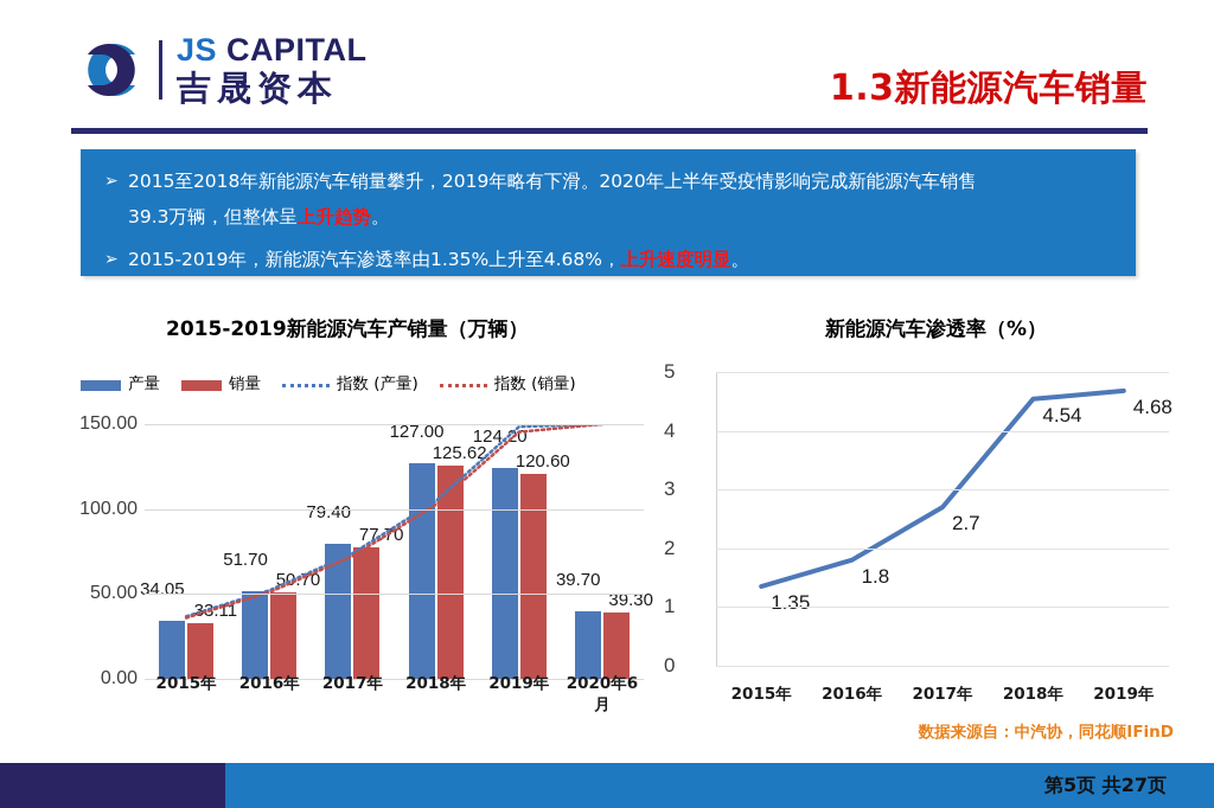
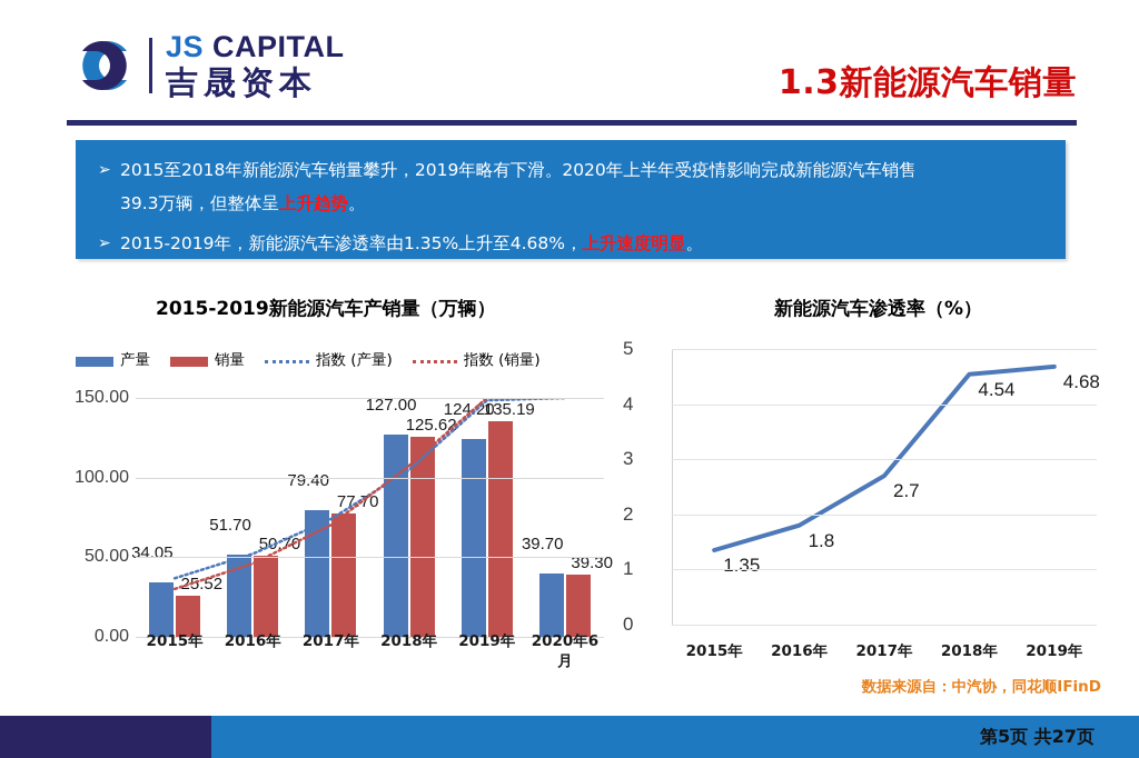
2015-2019新能源汽车产销量（万辆）/销量/2015年: 33.11 -> 25.52
2015-2019新能源汽车产销量（万辆）/销量/2019年: 120.60 -> 135.19
